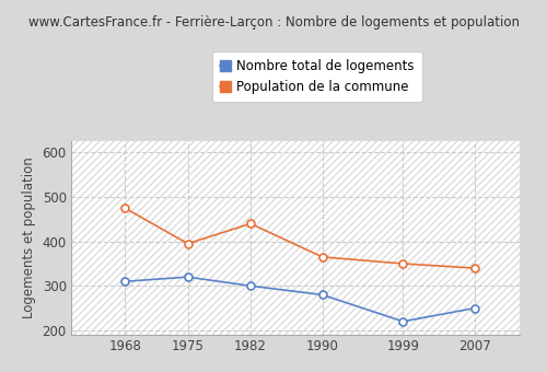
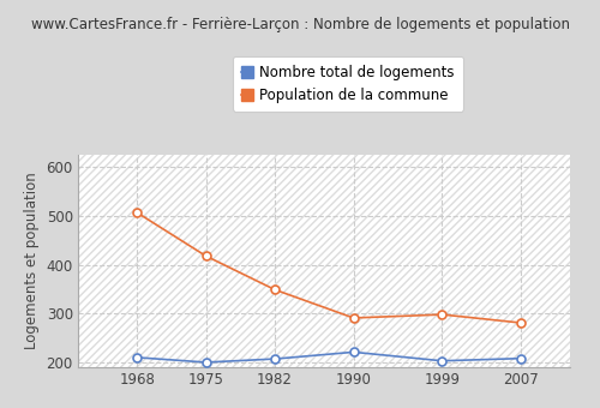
Nombre total de logements/1968: 310 -> 210
Population de la commune/1968: 475 -> 507
Nombre total de logements/1975: 320 -> 200
Population de la commune/1975: 395 -> 418
Nombre total de logements/1982: 300 -> 207
Population de la commune/1982: 440 -> 349
Nombre total de logements/1990: 280 -> 221
Population de la commune/1990: 365 -> 291
Nombre total de logements/1999: 220 -> 203
Population de la commune/1999: 350 -> 298
Nombre total de logements/2007: 250 -> 208
Population de la commune/2007: 340 -> 281
